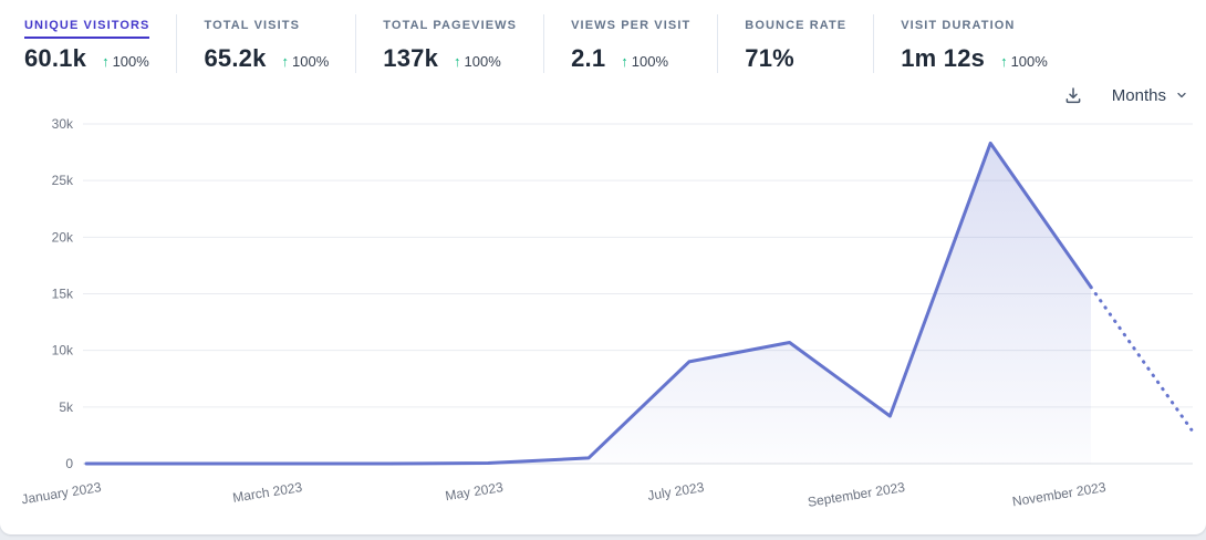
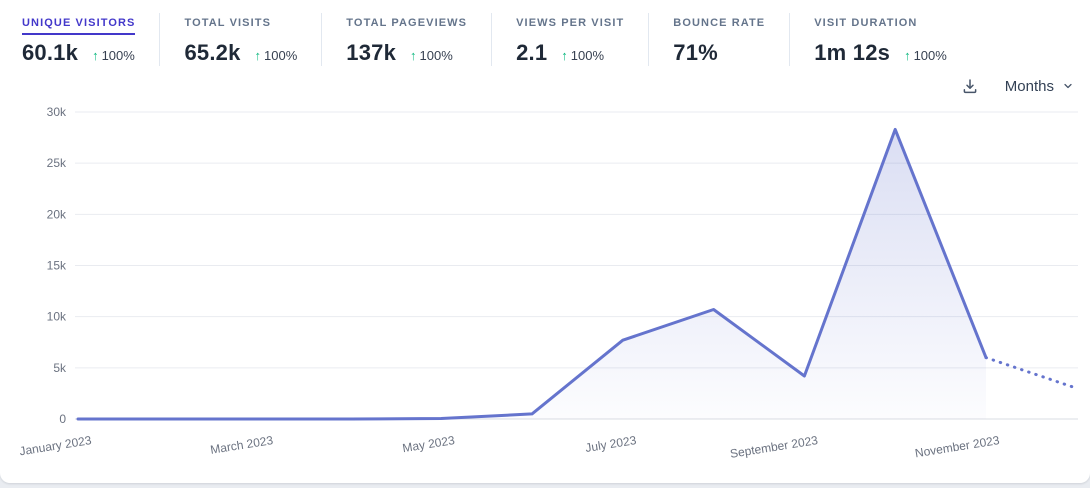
July 2023: 9.0k -> 7.7k
November 2023: 15.6k -> 6.0k
